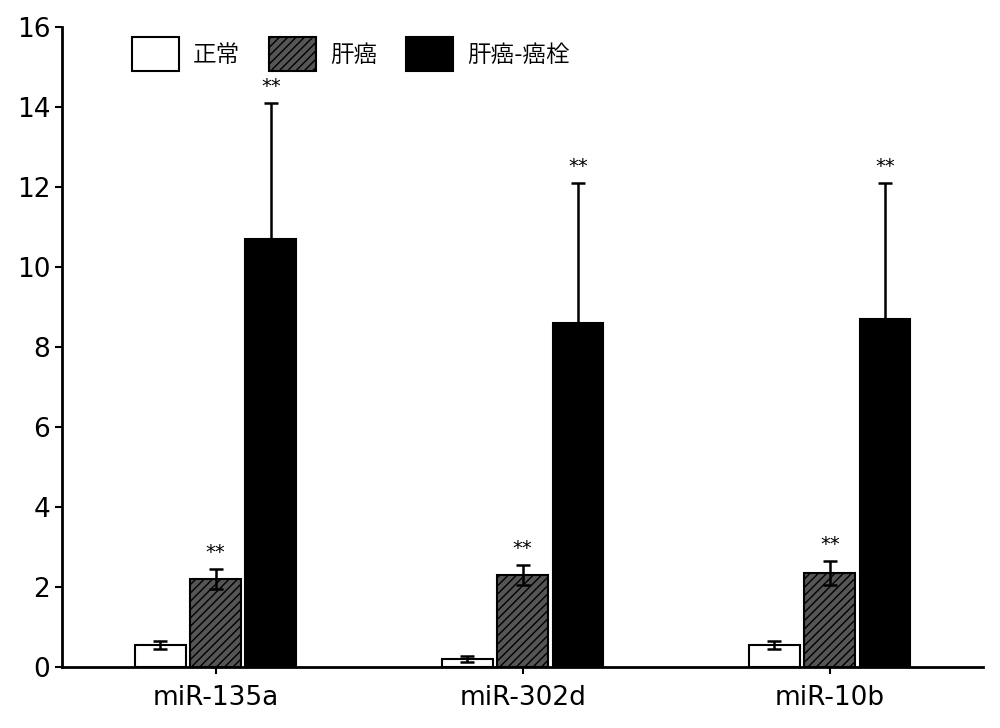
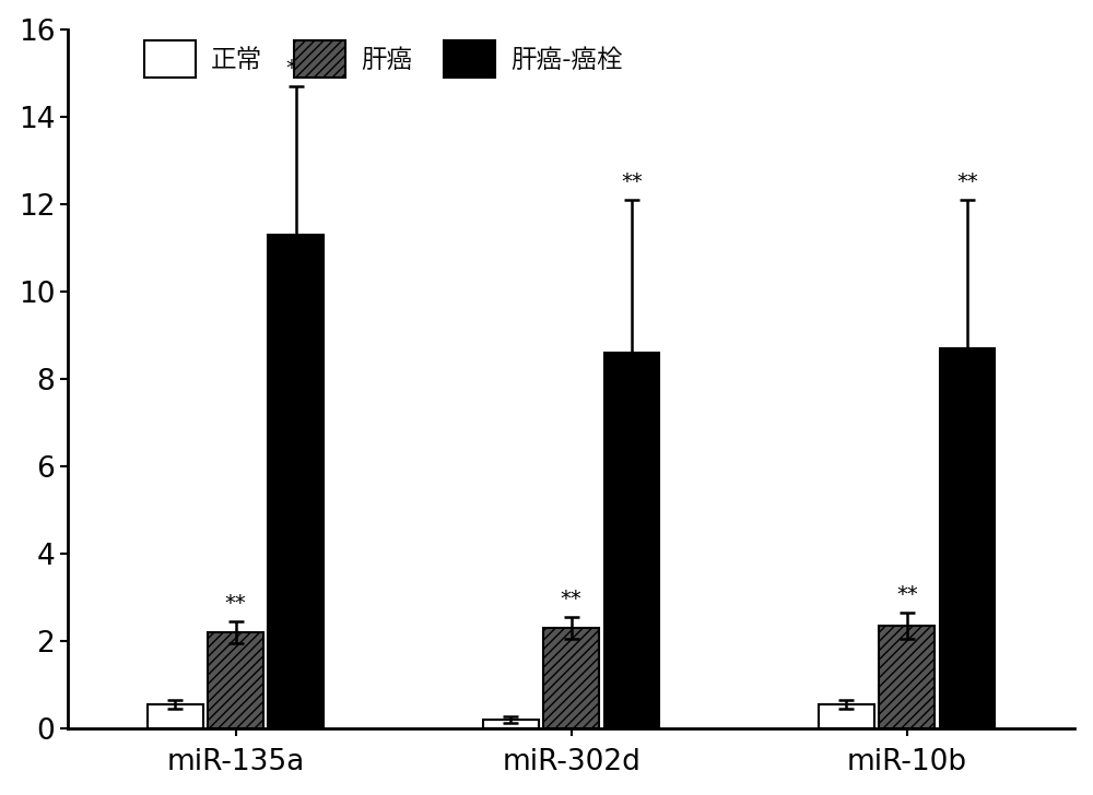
肝癌-癌栓/miR-135a: 10.7 -> 11.3
